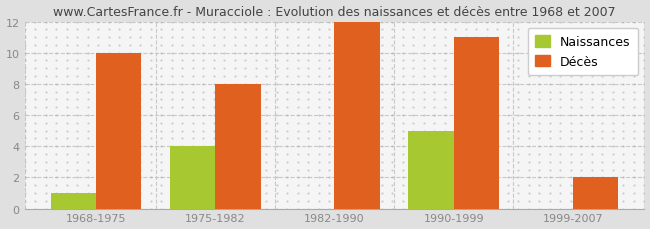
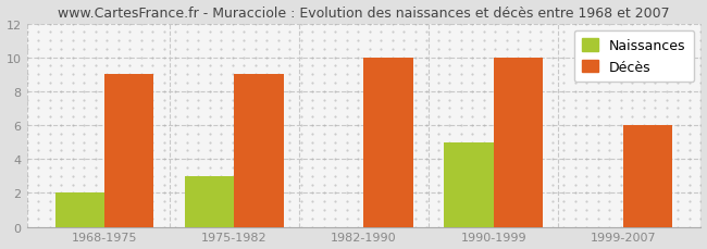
Naissances/1968-1975: 1 -> 2
Décès/1968-1975: 10 -> 9
Naissances/1975-1982: 4 -> 3
Décès/1975-1982: 8 -> 9
Décès/1982-1990: 12 -> 10
Décès/1990-1999: 11 -> 10
Décès/1999-2007: 2 -> 6
